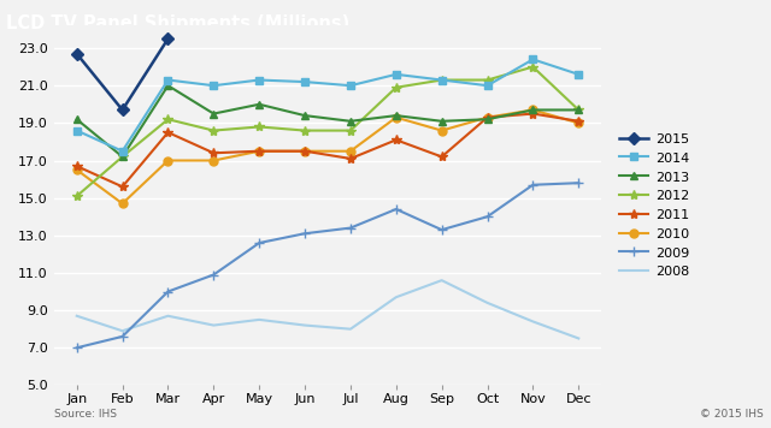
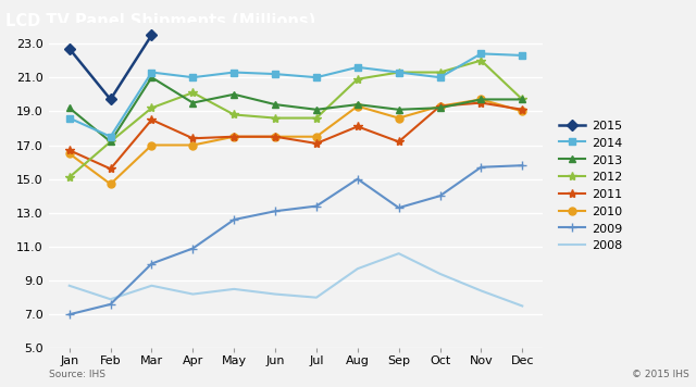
2012/Apr: 18.6 -> 20.1
2009/Aug: 14.4 -> 15.0
2014/Dec: 21.6 -> 22.3
